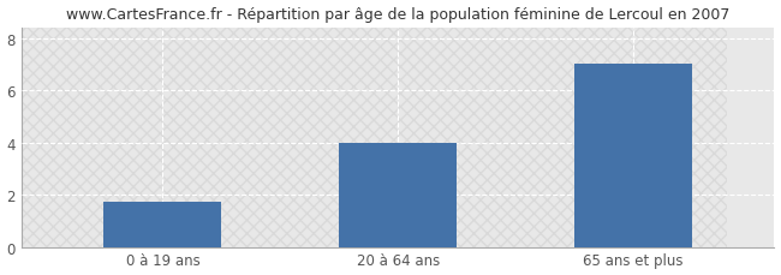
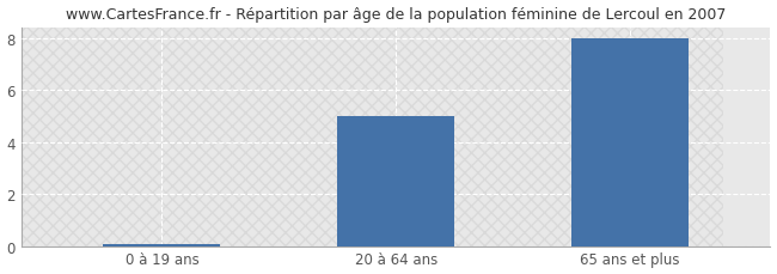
0 à 19 ans: 1.75 -> 0.07
20 à 64 ans: 4.00 -> 5.00
65 ans et plus: 7.00 -> 8.00
